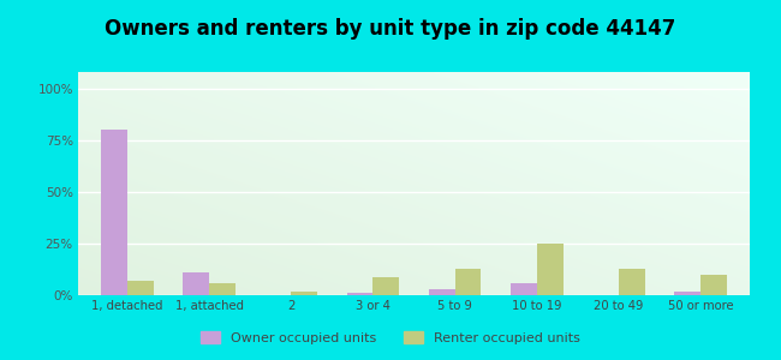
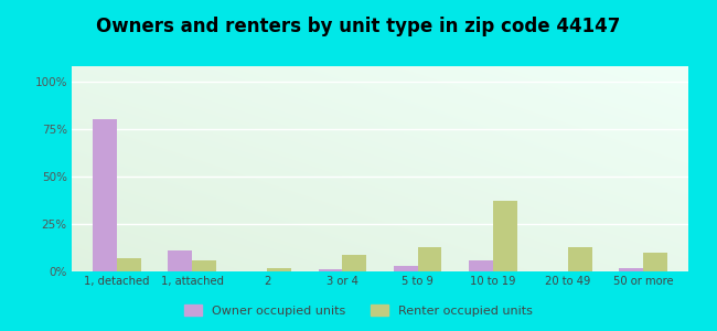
Renter occupied units/10 to 19: 25% -> 37%
